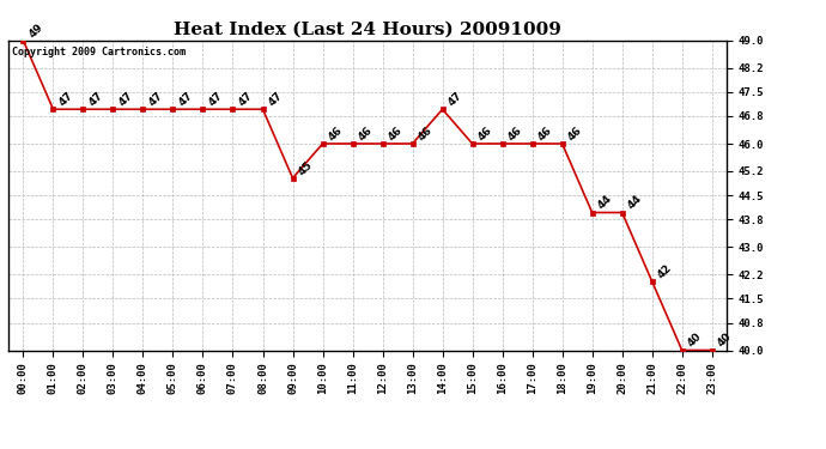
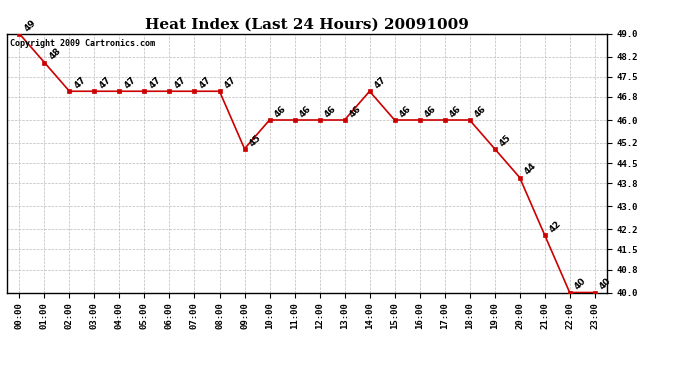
01:00: 47 -> 48
19:00: 44 -> 45
